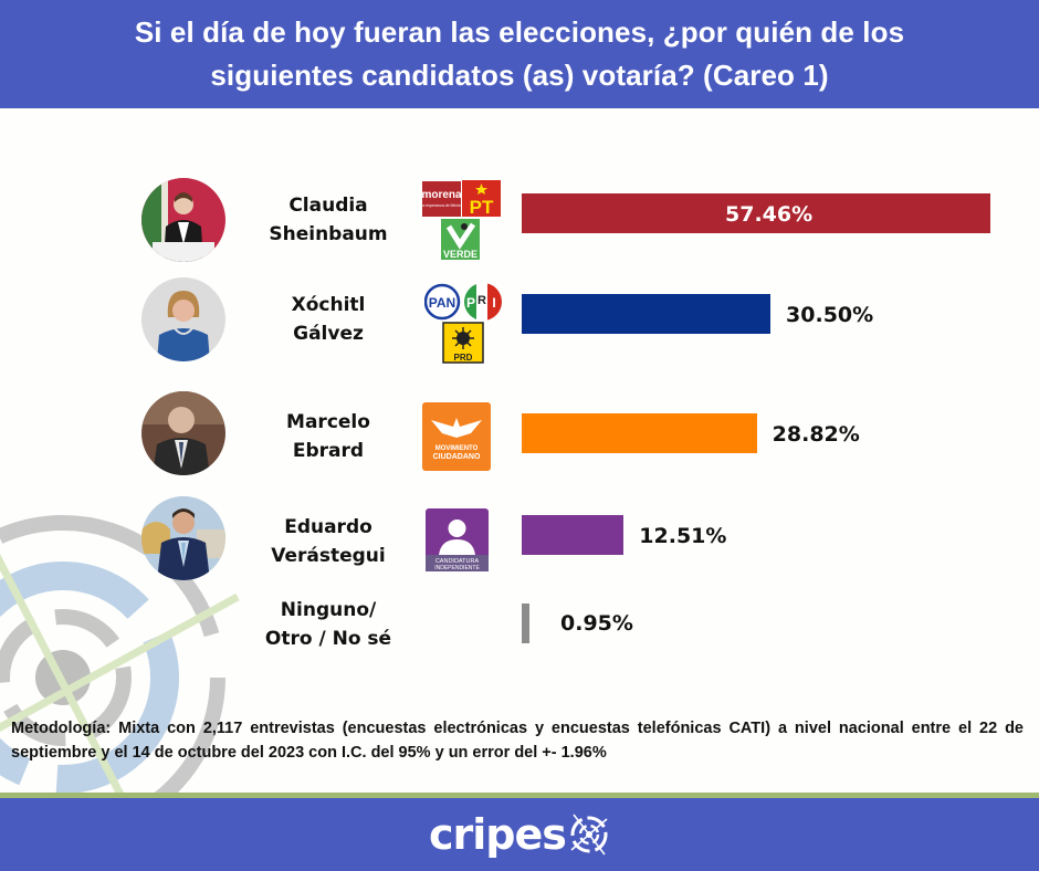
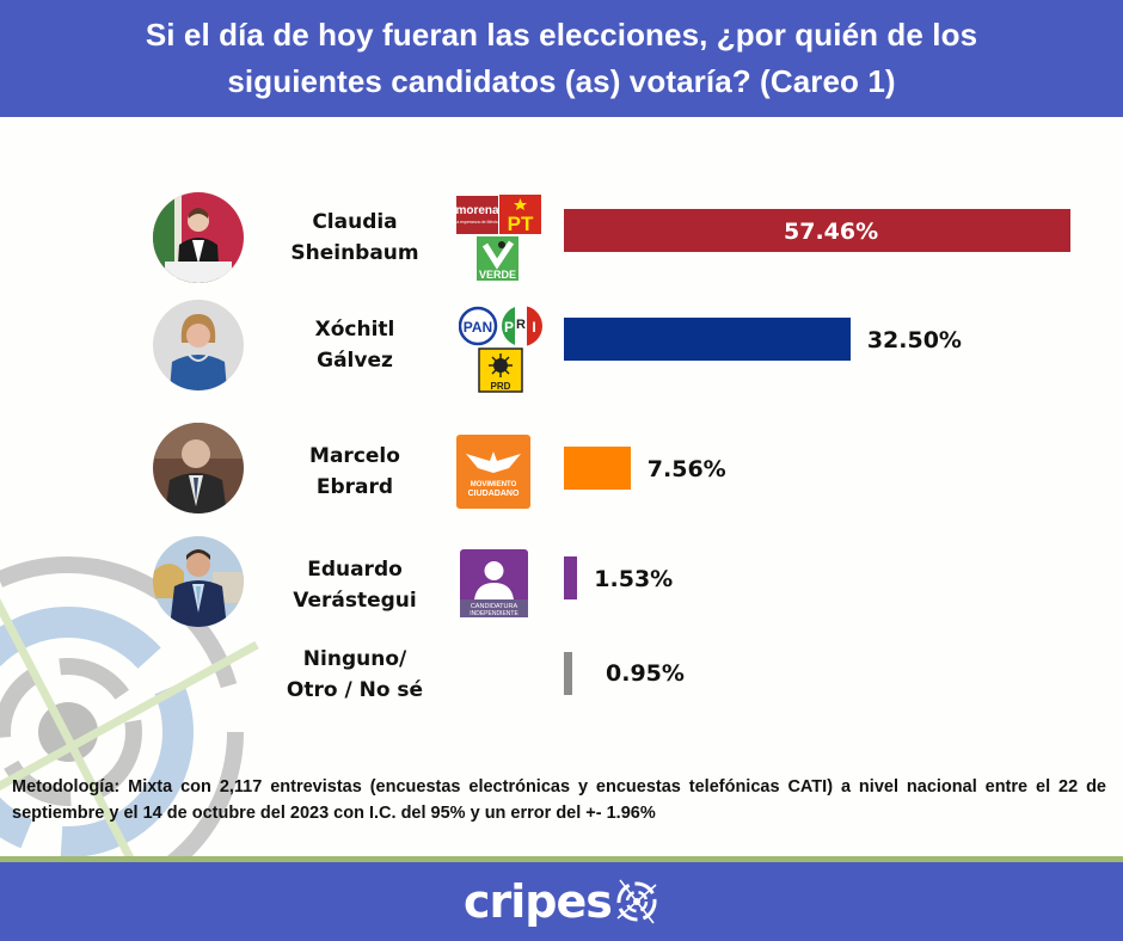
Xóchitl Gálvez: 30.50% -> 32.50%
Marcelo Ebrard: 28.82% -> 7.56%
Eduardo Verástegui: 12.51% -> 1.53%
